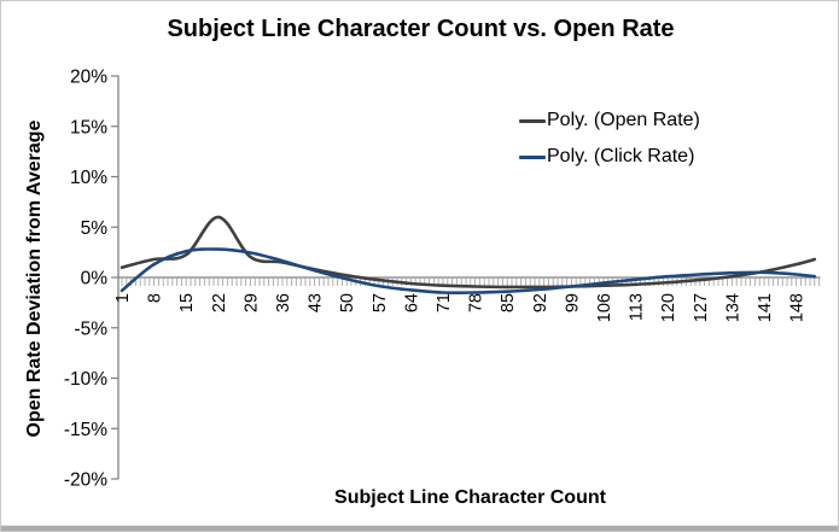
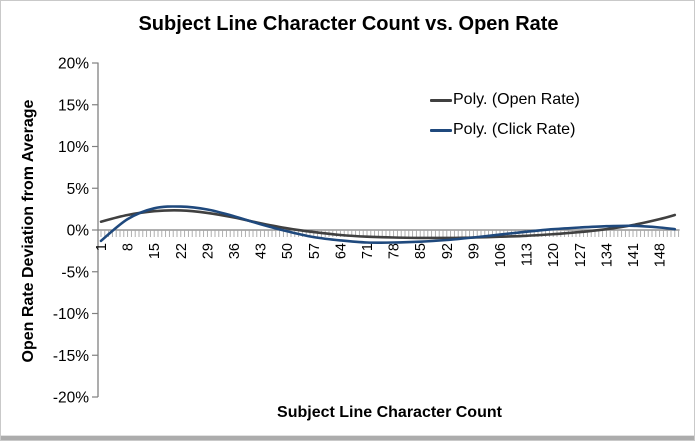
Poly. (Open Rate)/22: 6% -> 2%
